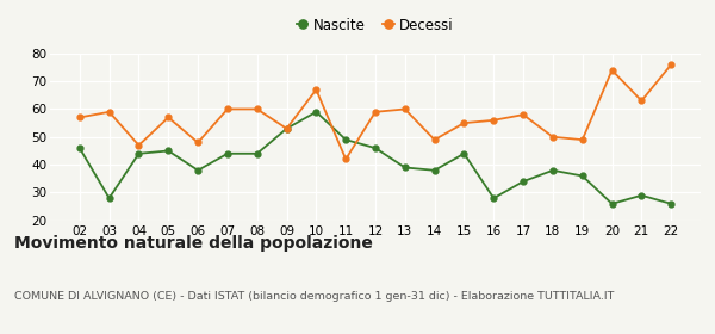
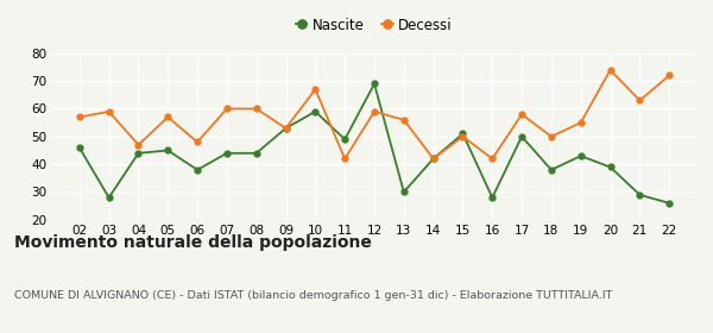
Nascite/12: 46 -> 69
Nascite/13: 39 -> 30
Decessi/13: 60 -> 56
Nascite/14: 38 -> 42
Decessi/14: 49 -> 42
Nascite/15: 44 -> 51
Decessi/15: 55 -> 50
Decessi/16: 56 -> 42
Nascite/17: 34 -> 50
Nascite/19: 36 -> 43
Decessi/19: 49 -> 55
Nascite/20: 26 -> 39
Decessi/22: 76 -> 72
